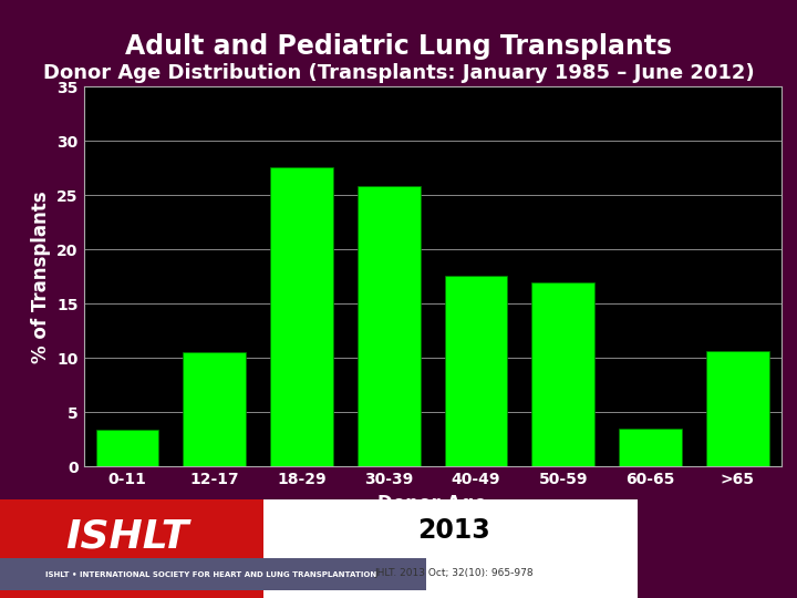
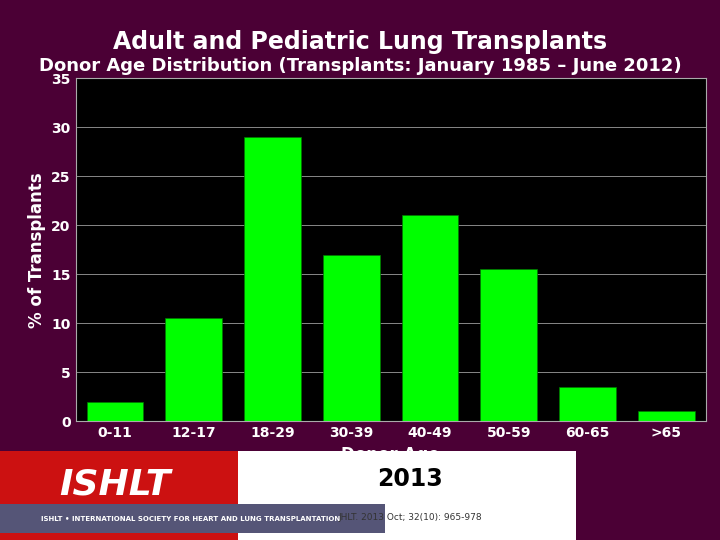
0-11: 3.4 -> 2.0
18-29: 27.6 -> 29.0
30-39: 25.8 -> 17.0
40-49: 17.6 -> 21.0
50-59: 17.0 -> 15.5
>65: 10.6 -> 1.0
